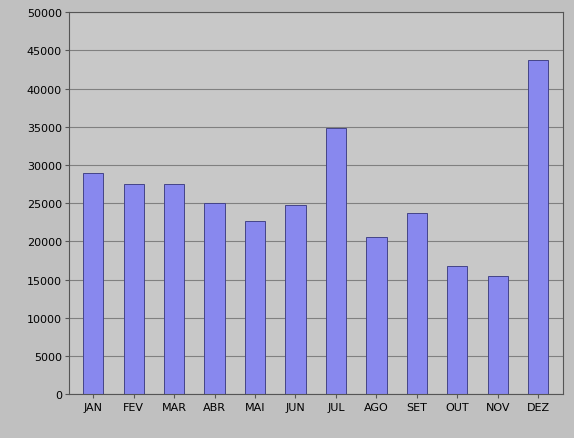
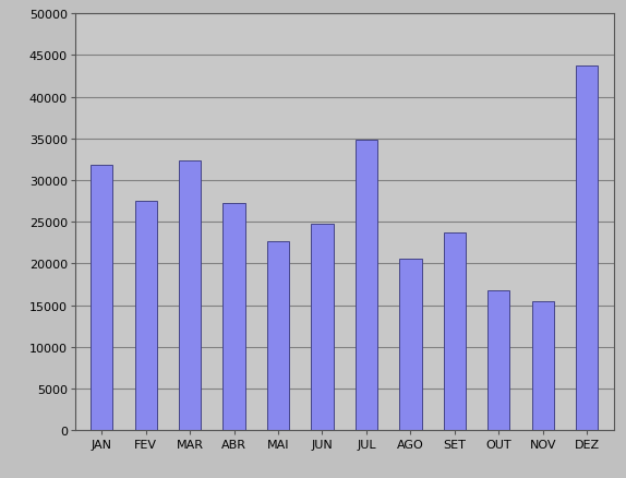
JAN: 29000 -> 31800
MAR: 27500 -> 32400
ABR: 25000 -> 27200
